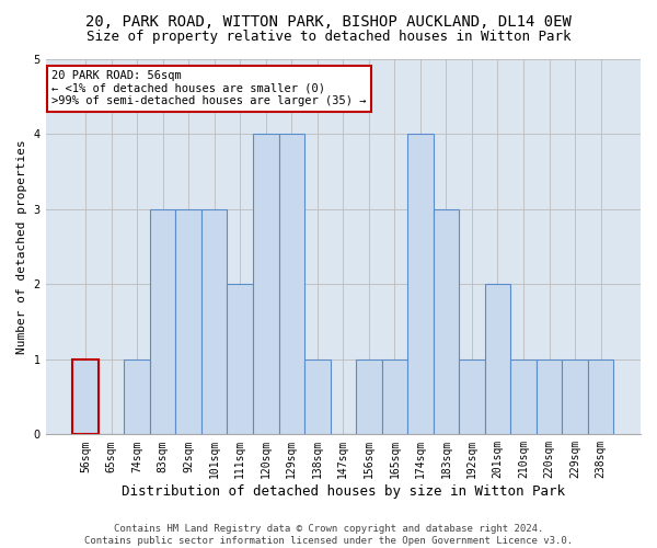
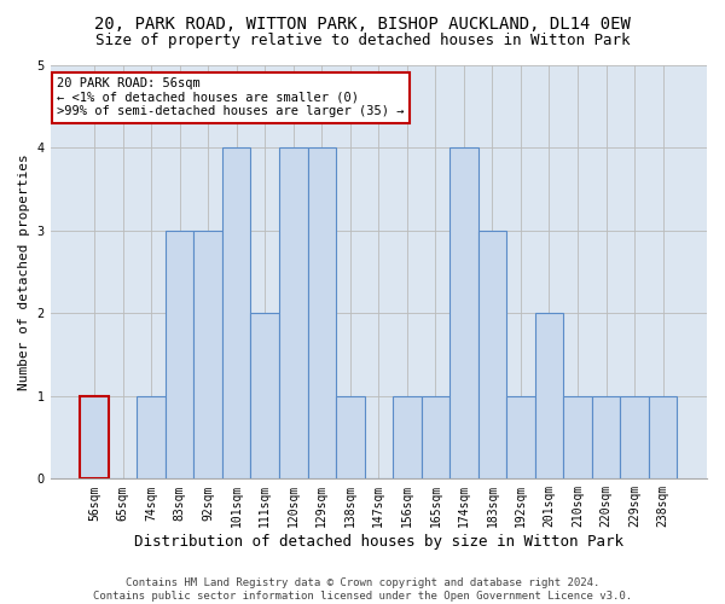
101sqm: 3 -> 4
